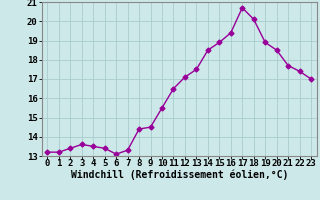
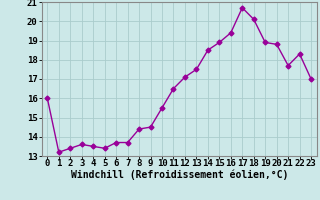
0: 13.2 -> 16.0
6: 13.1 -> 13.7
7: 13.3 -> 13.7
20: 18.5 -> 18.8
22: 17.4 -> 18.3
